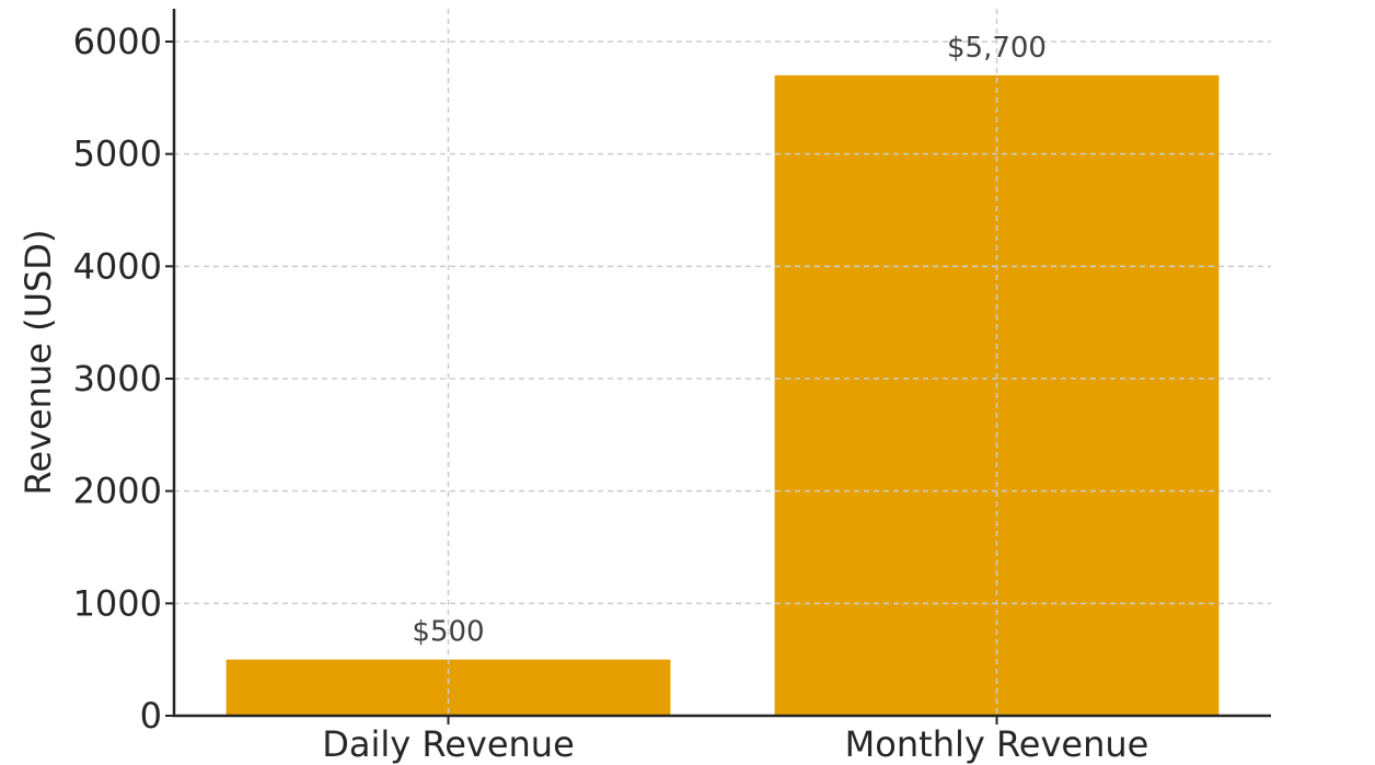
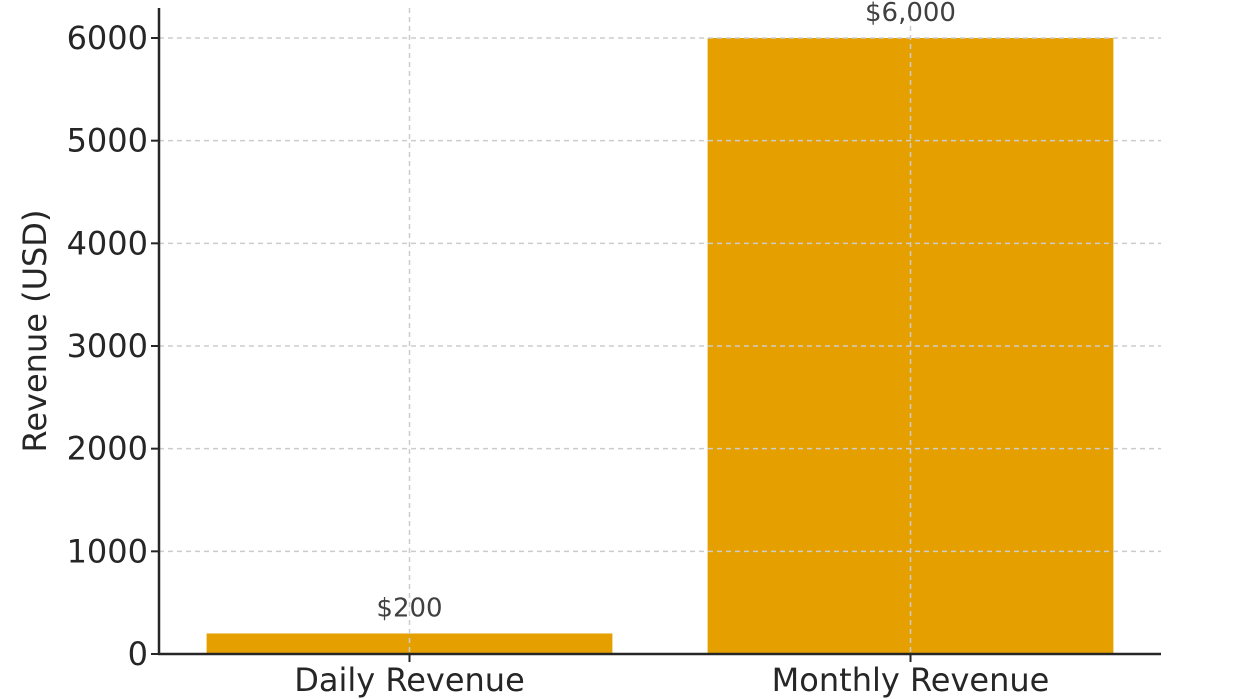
Daily Revenue: $500 -> $200
Monthly Revenue: $5,700 -> $6,000
